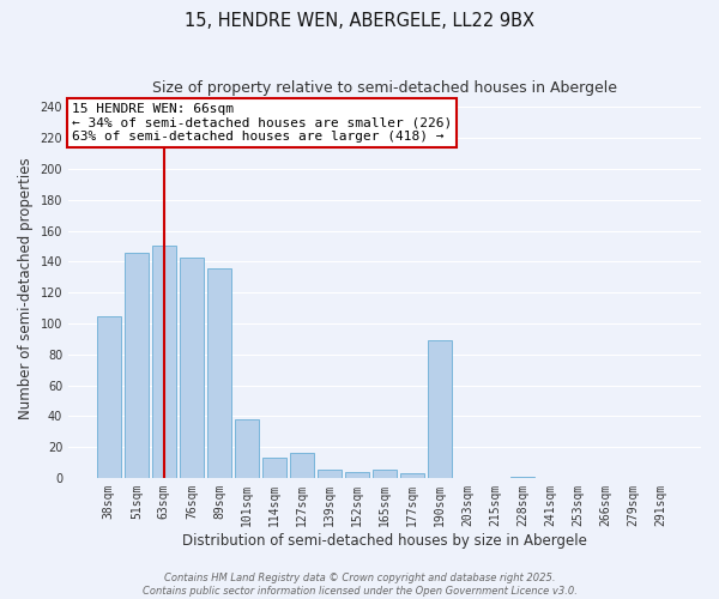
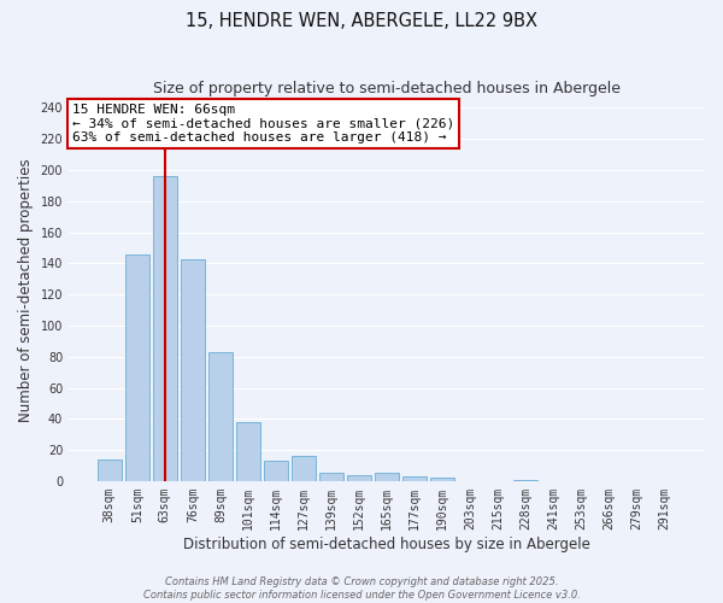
38sqm: 105 -> 14
63sqm: 150 -> 196
89sqm: 136 -> 83
190sqm: 89 -> 2
